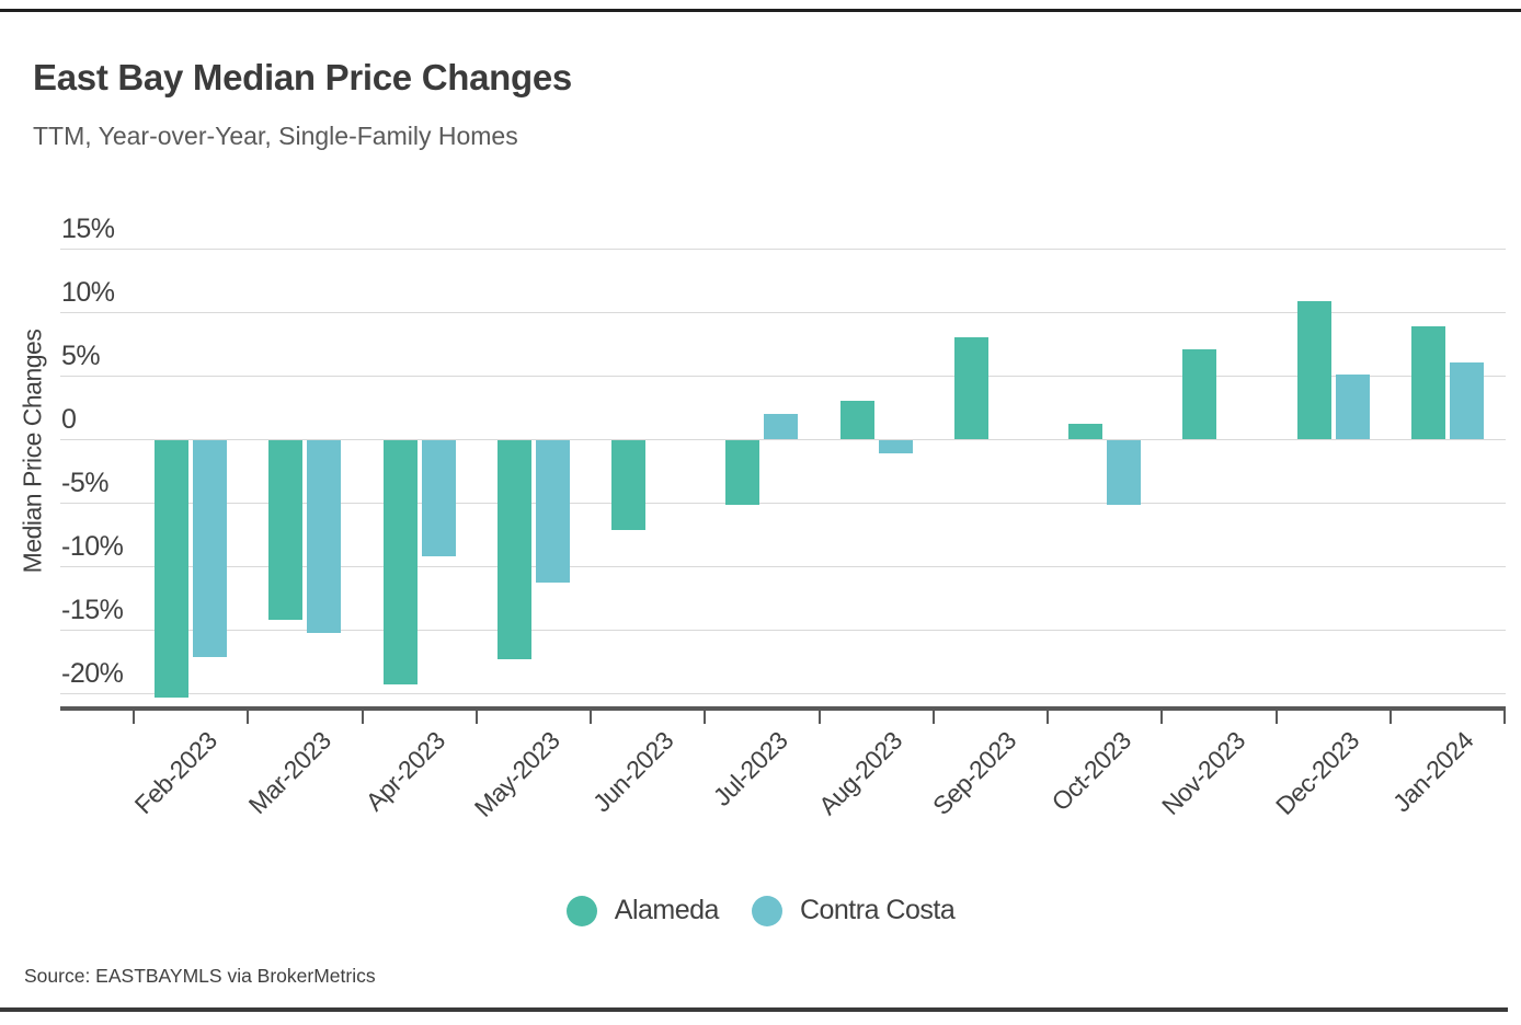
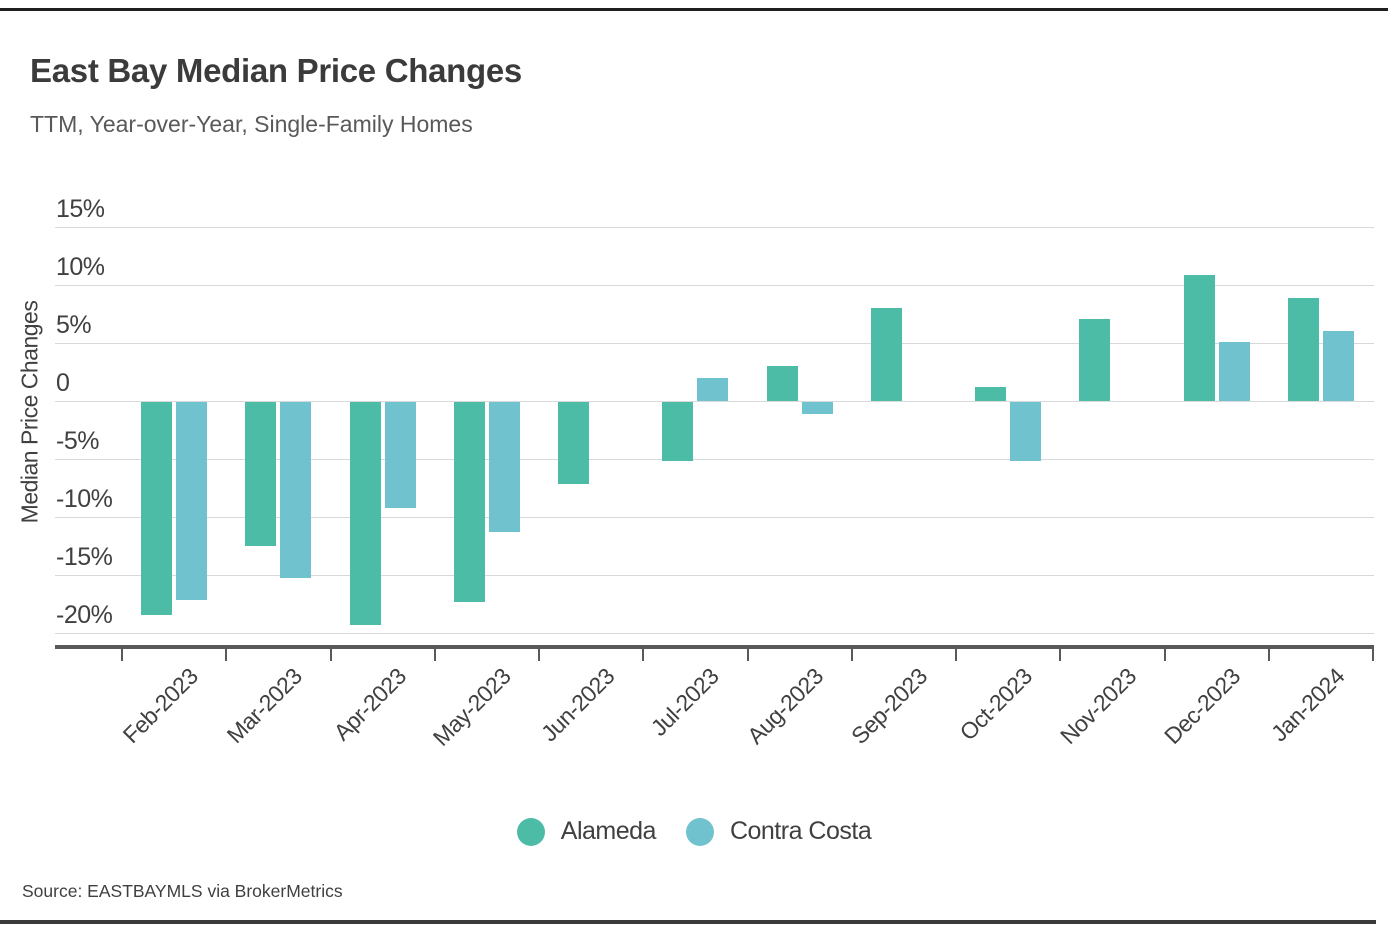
Alameda/Feb-2023: -20.3% -> -18.4%
Alameda/Mar-2023: -14.1% -> -12.4%
